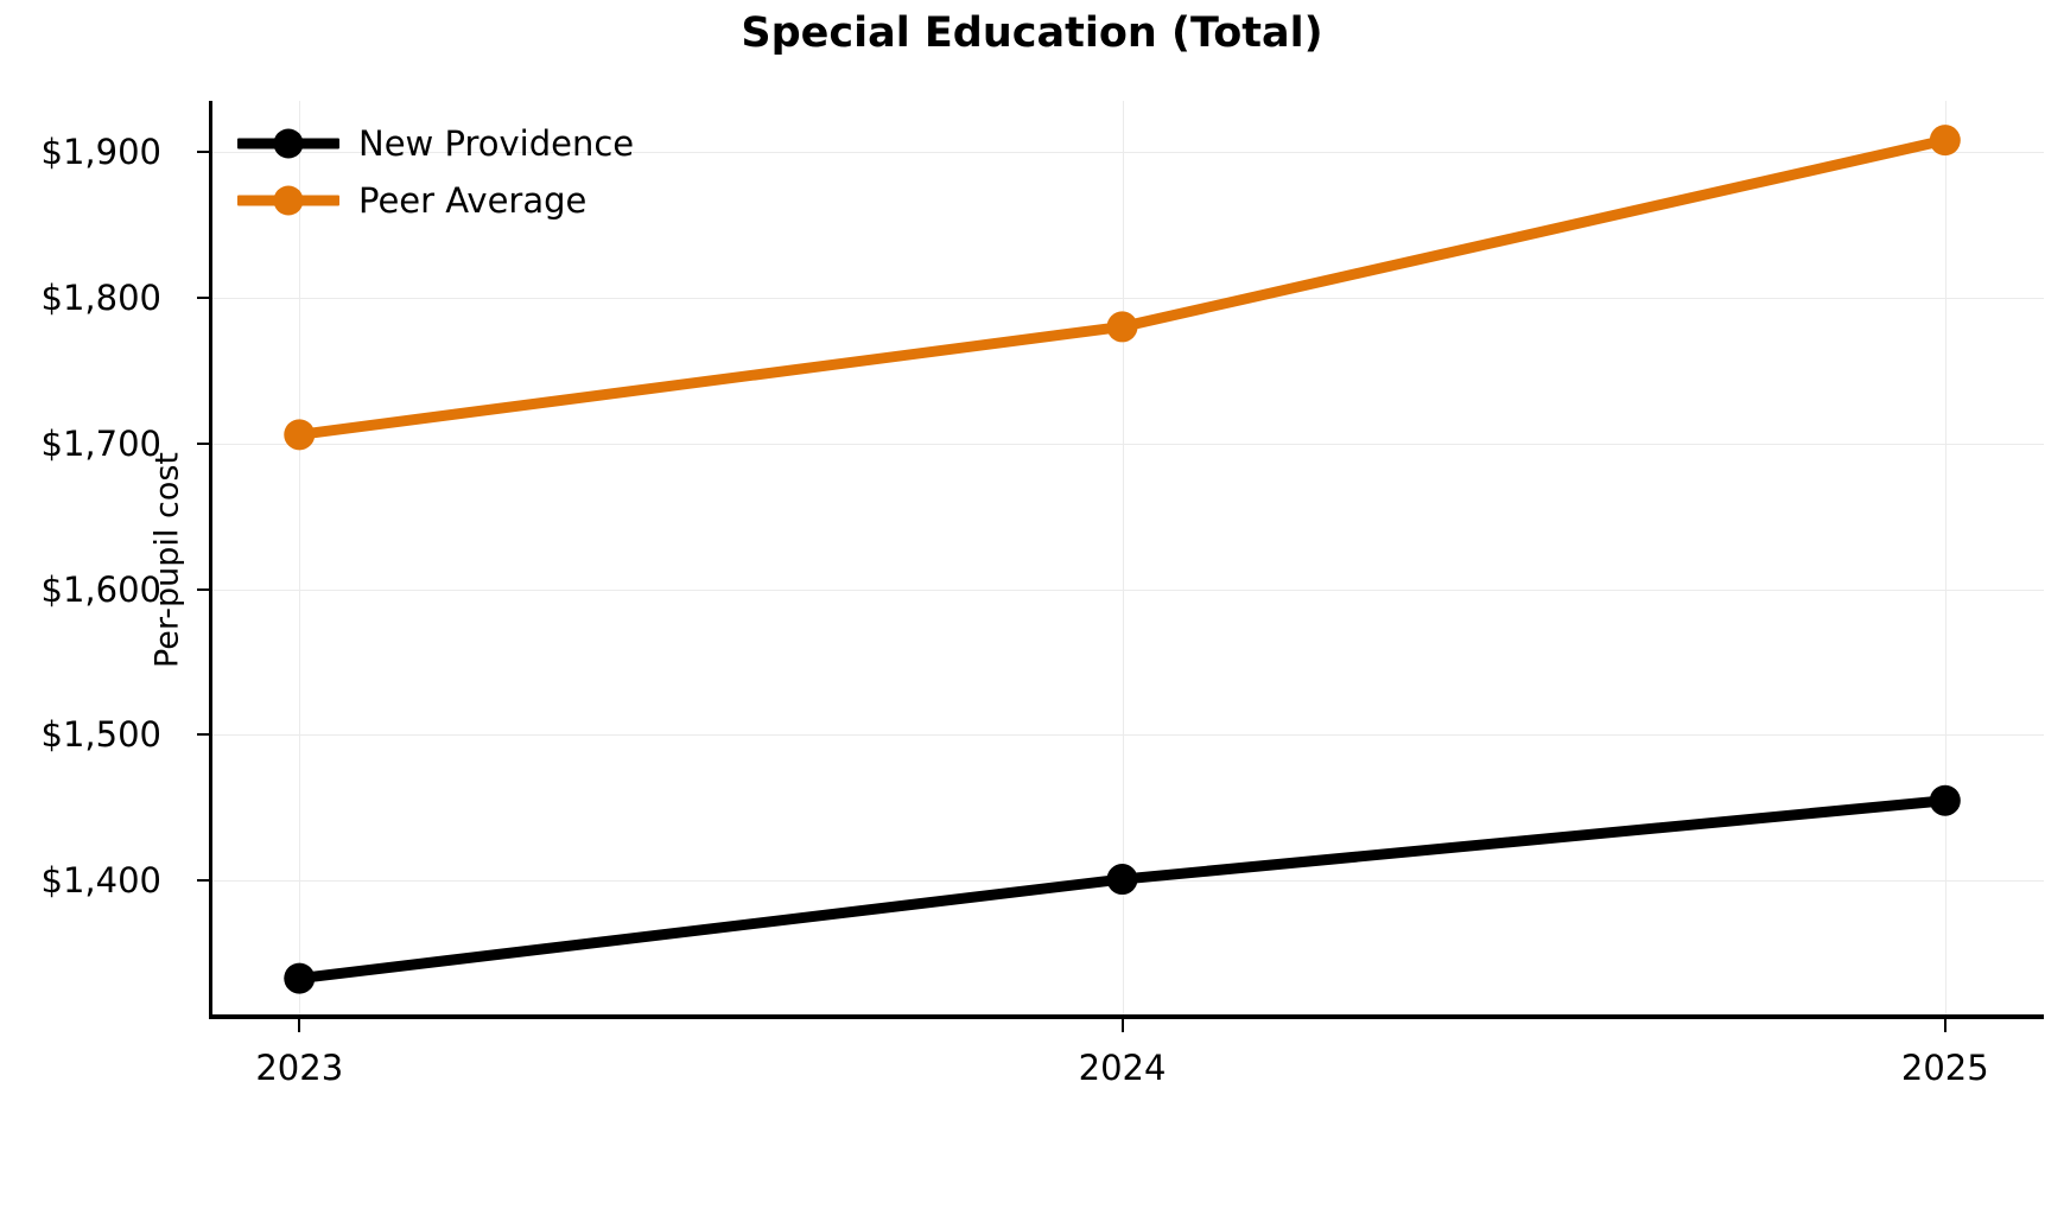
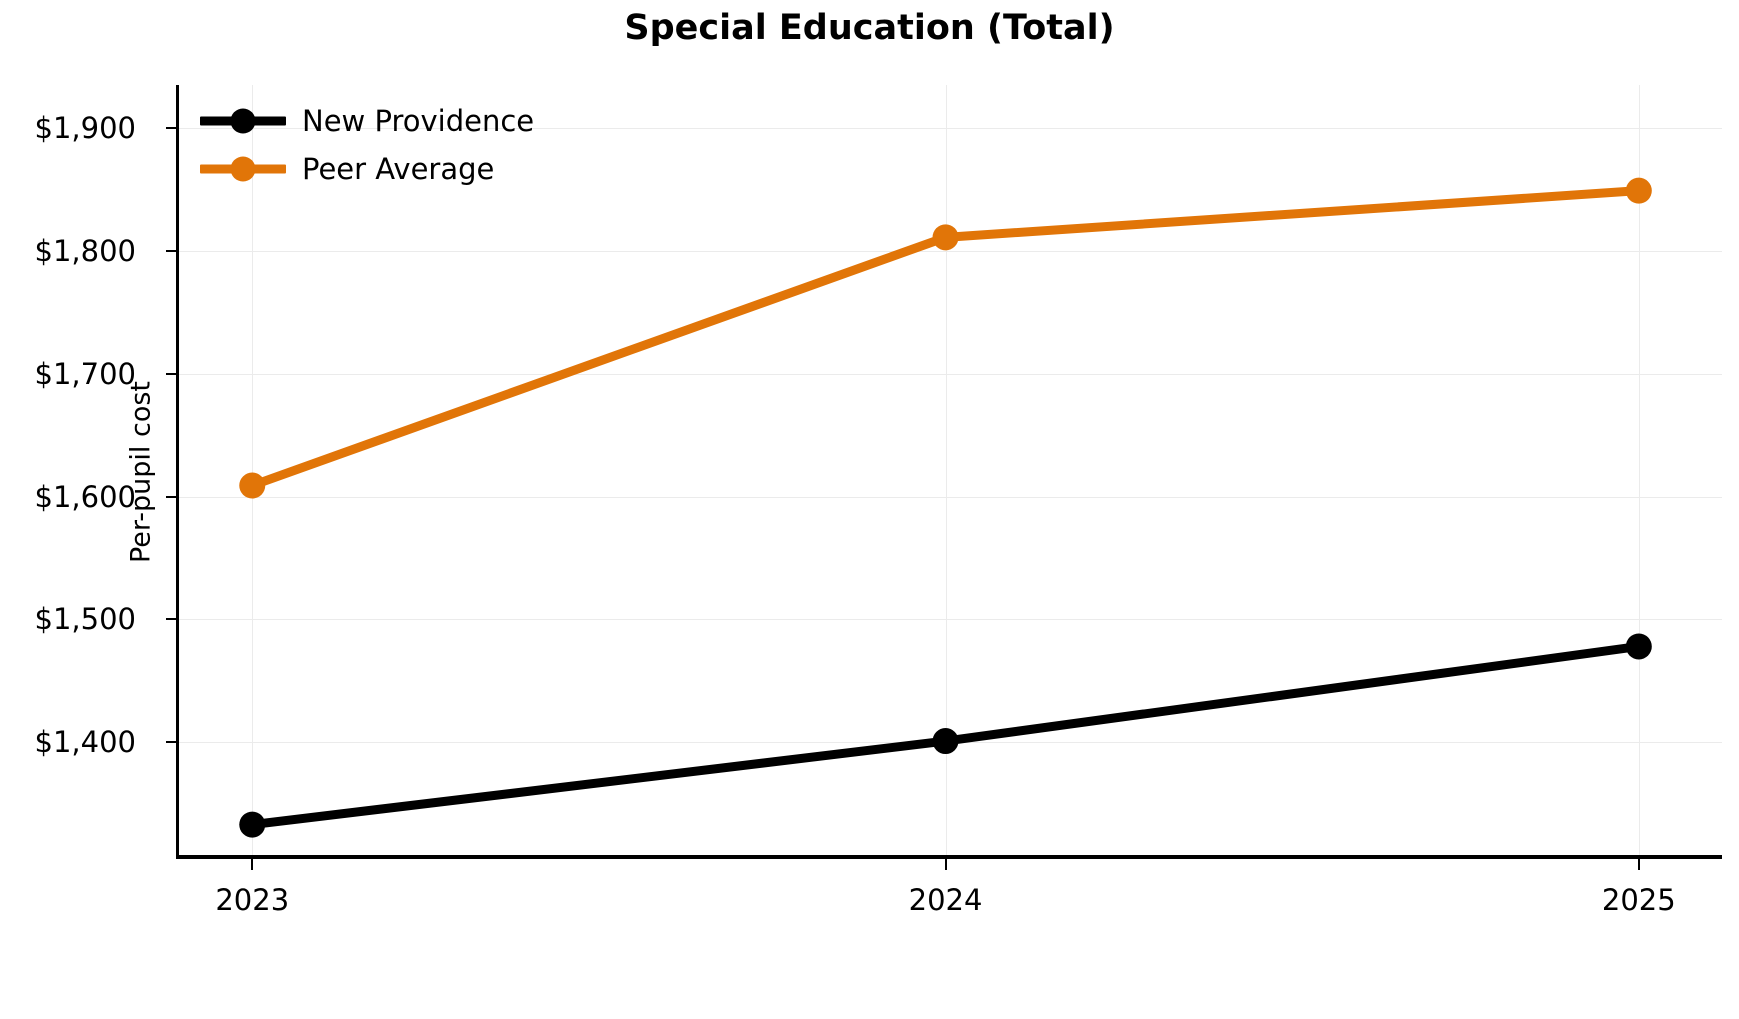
Peer Average/2023: $1706 -> $1609
Peer Average/2024: $1780 -> $1811
New Providence/2025: $1455 -> $1478
Peer Average/2025: $1908 -> $1849
